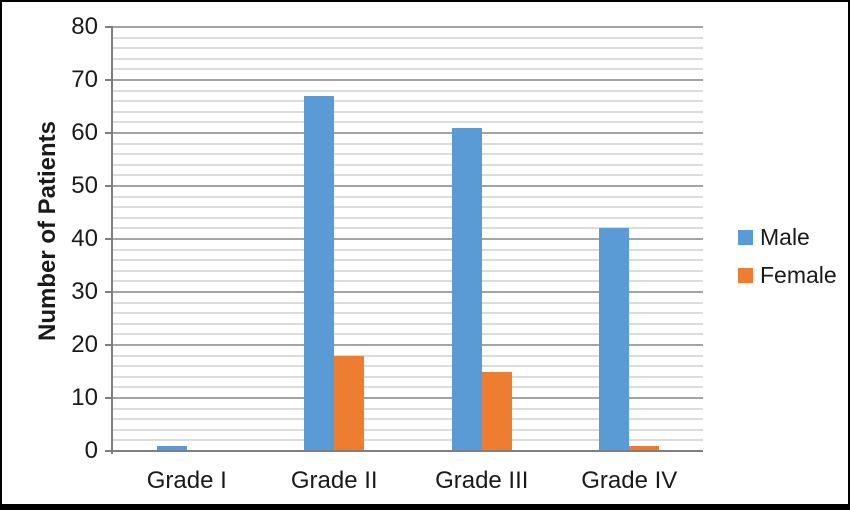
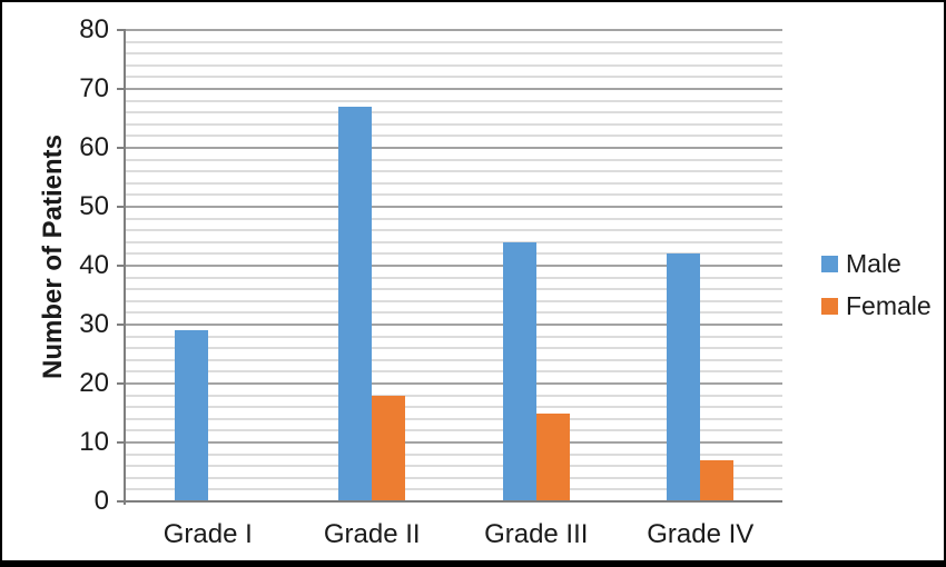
Male/Grade I: 1 -> 29
Male/Grade III: 61 -> 44
Female/Grade IV: 1 -> 7
